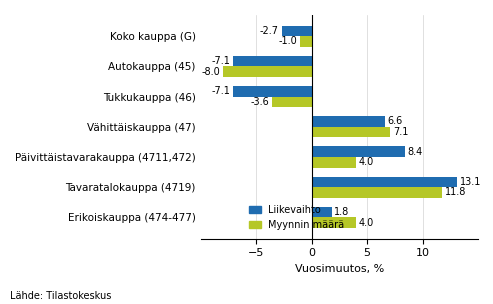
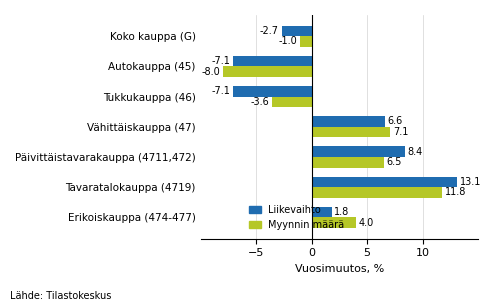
Myynnin määrä/Päivittäistavarakauppa (4711,472): 4.0 -> 6.5
